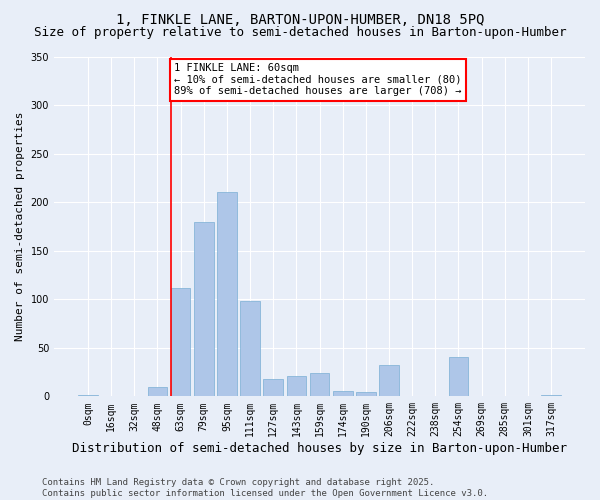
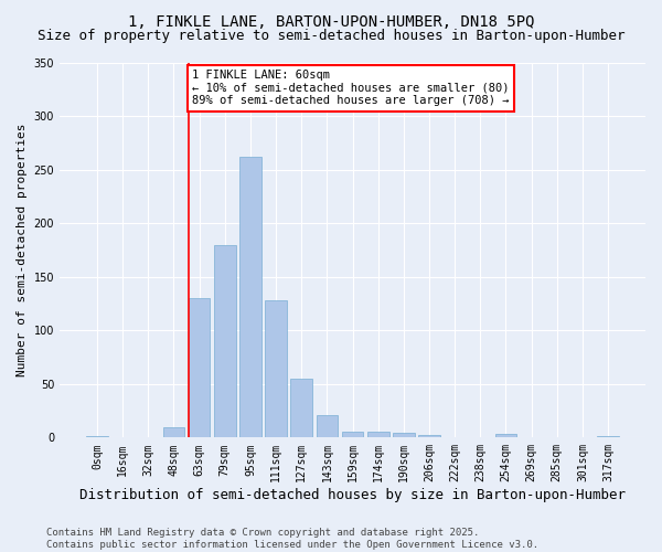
63sqm: 112 -> 130
95sqm: 210 -> 262
111sqm: 98 -> 128
127sqm: 18 -> 55
159sqm: 24 -> 6
206sqm: 32 -> 2
254sqm: 40 -> 3
